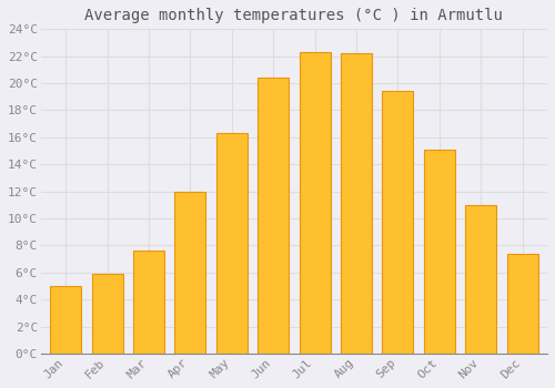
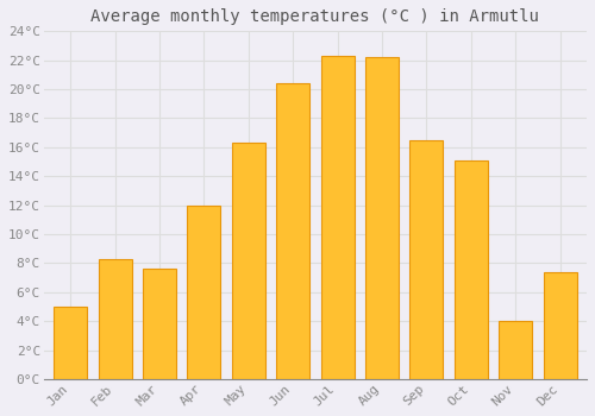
Feb: 5.9°C -> 8.3°C
Sep: 19.4°C -> 16.5°C
Nov: 11.0°C -> 4.0°C
